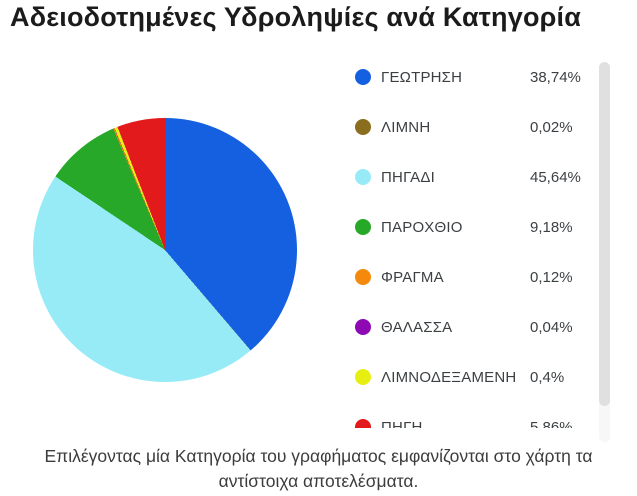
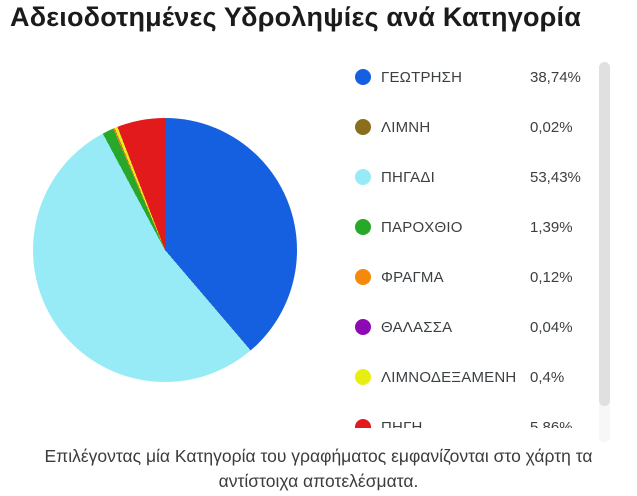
ΠΗΓΑΔΙ: 45,64% -> 53,43%
ΠΑΡΟΧΘΙΟ: 9,18% -> 1,39%
